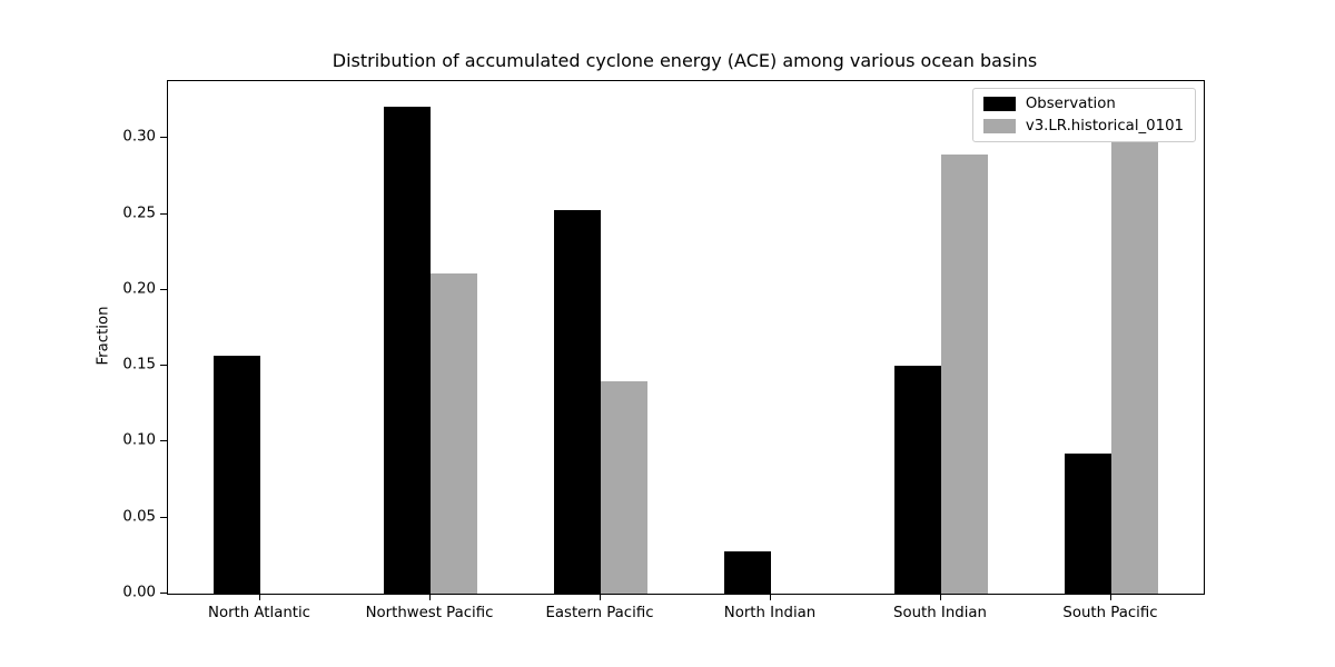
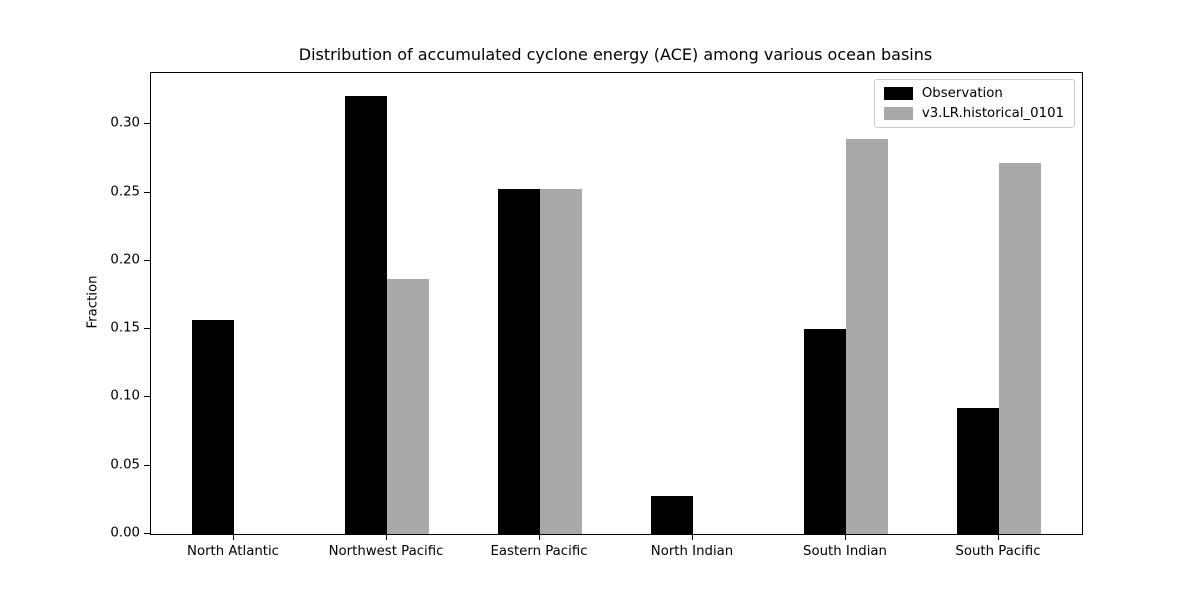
v3.LR.historical_0101/Northwest Pacific: 0.211 -> 0.187
v3.LR.historical_0101/Eastern Pacific: 0.140 -> 0.253
v3.LR.historical_0101/South Pacific: 0.299 -> 0.272
